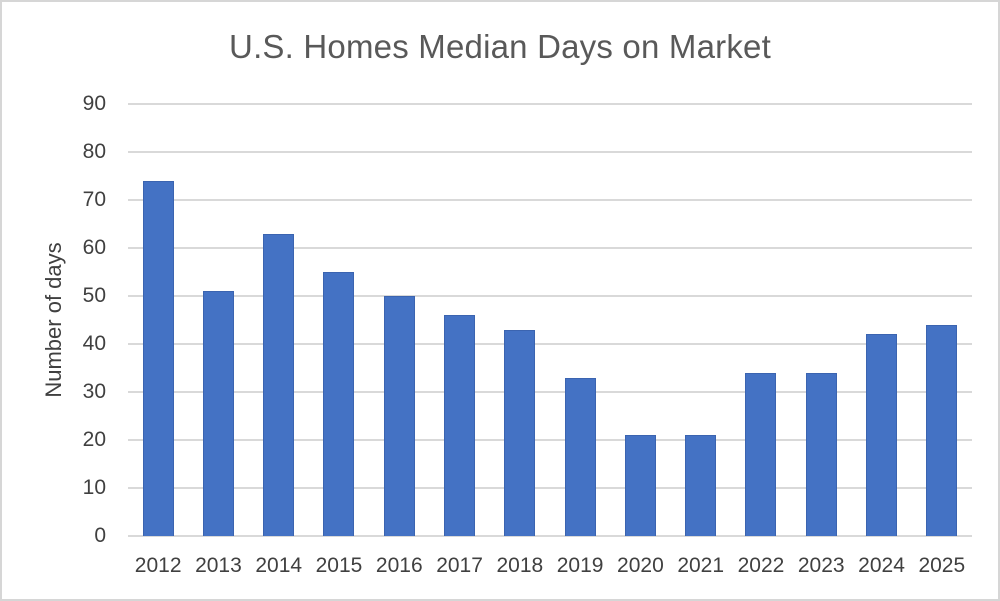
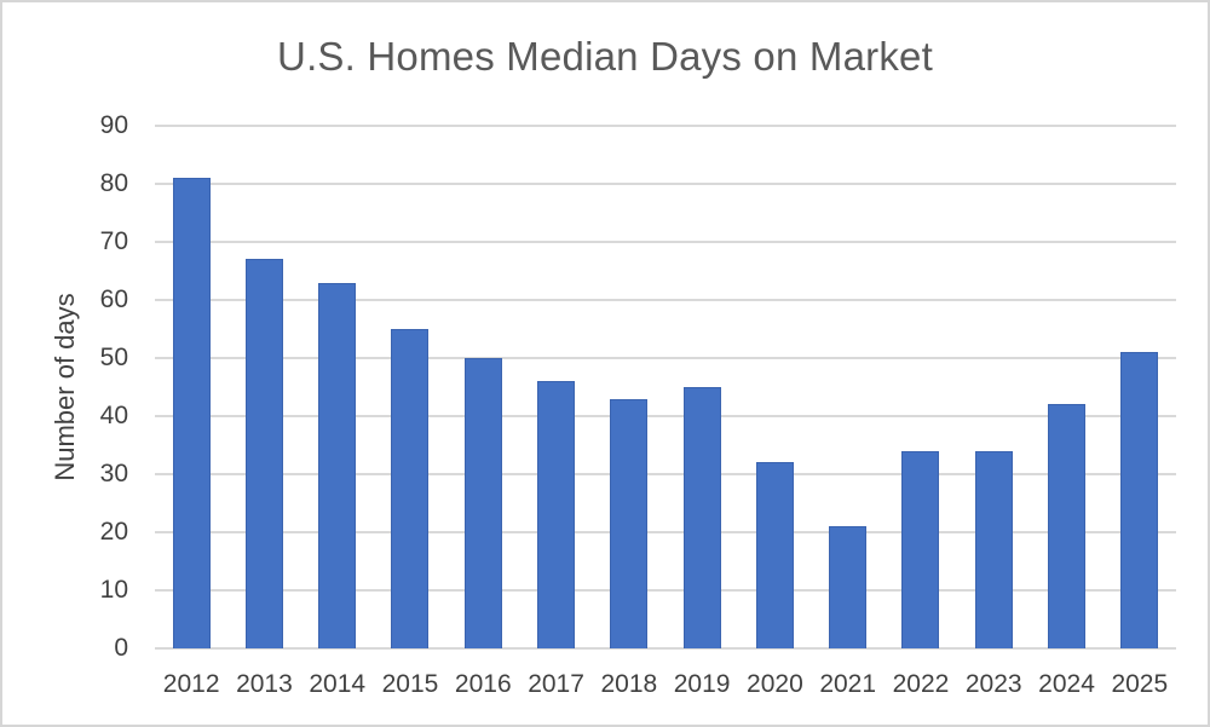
2012: 74 -> 81
2013: 51 -> 67
2019: 33 -> 45
2020: 21 -> 32
2025: 44 -> 51
